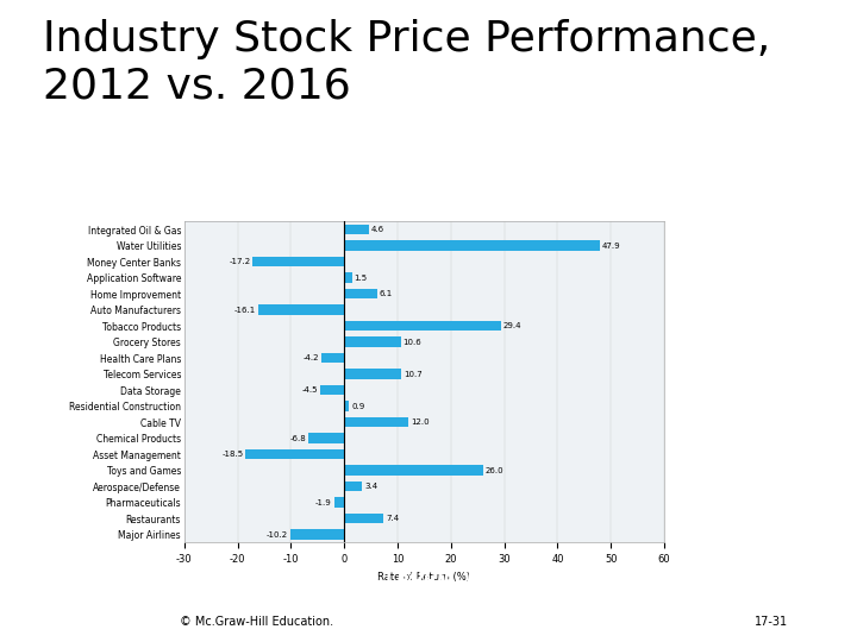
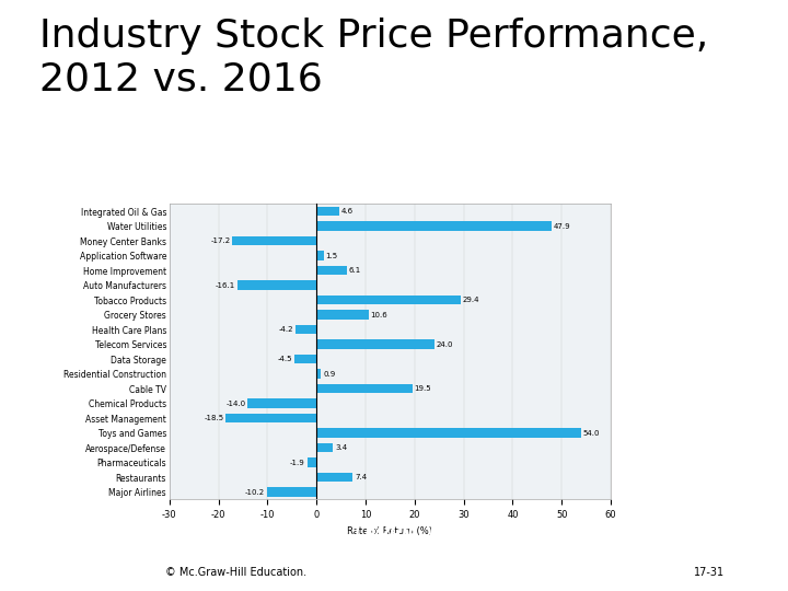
Telecom Services: 10.7 -> 24.0
Cable TV: 12.0 -> 19.5
Chemical Products: -6.8 -> -14.0
Toys and Games: 26.0 -> 54.0
